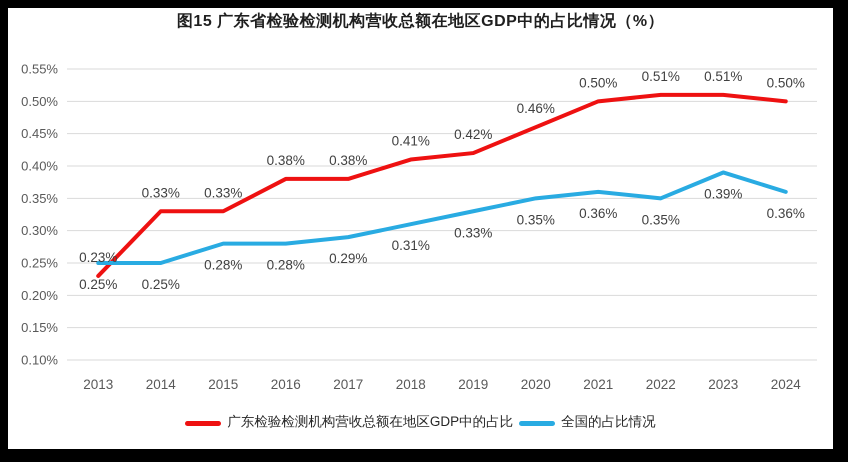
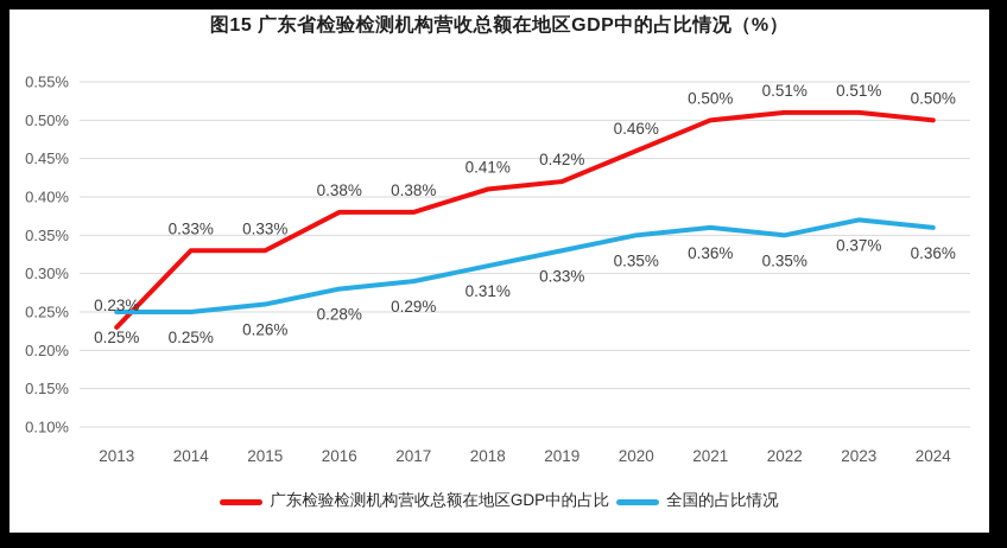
全国的占比情况/2015: 0.28% -> 0.26%
全国的占比情况/2023: 0.39% -> 0.37%
